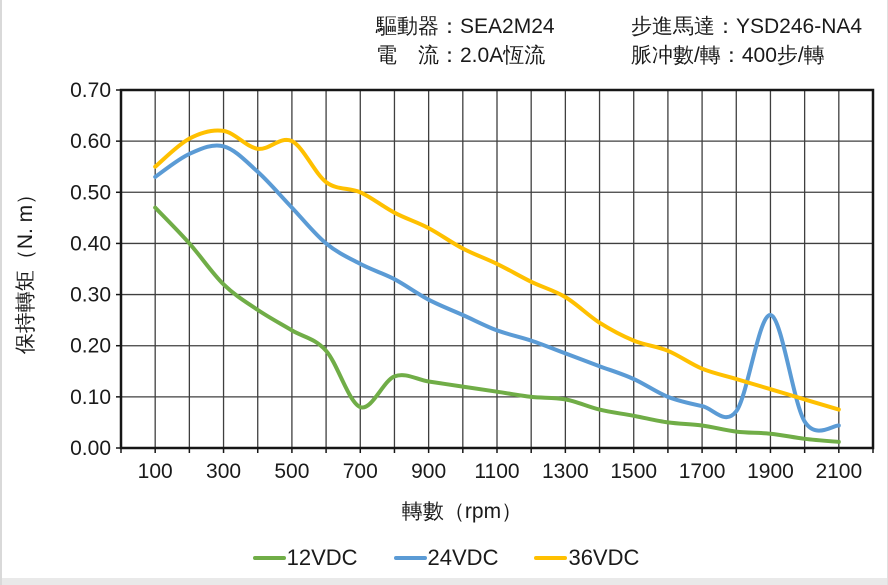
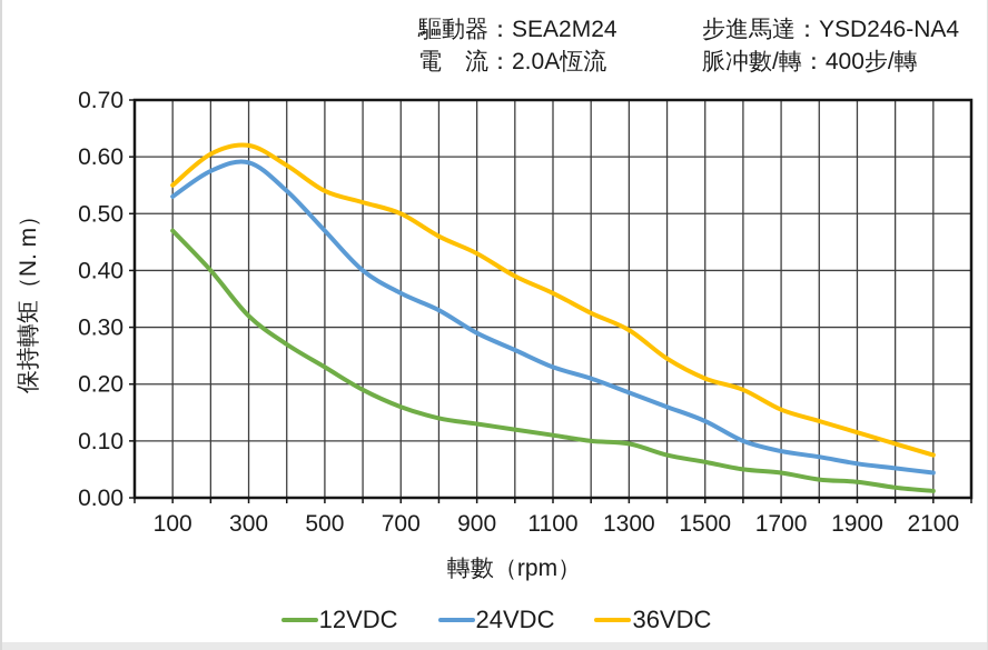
36VDC/500: 0.60 -> 0.54
12VDC/700: 0.08 -> 0.16
24VDC/1900: 0.26 -> 0.06
